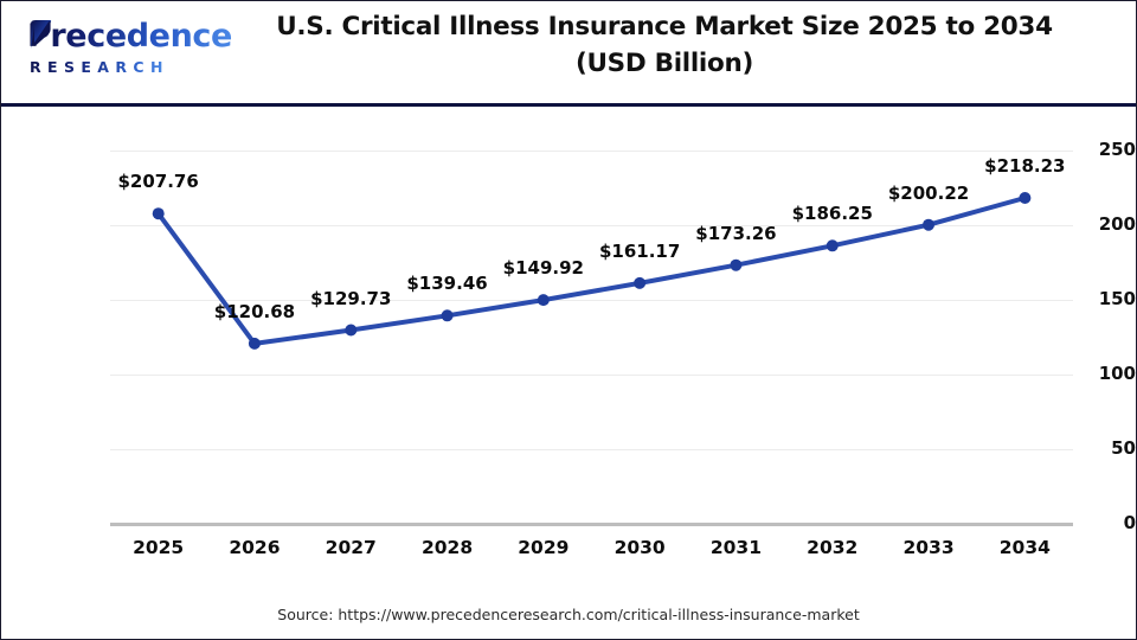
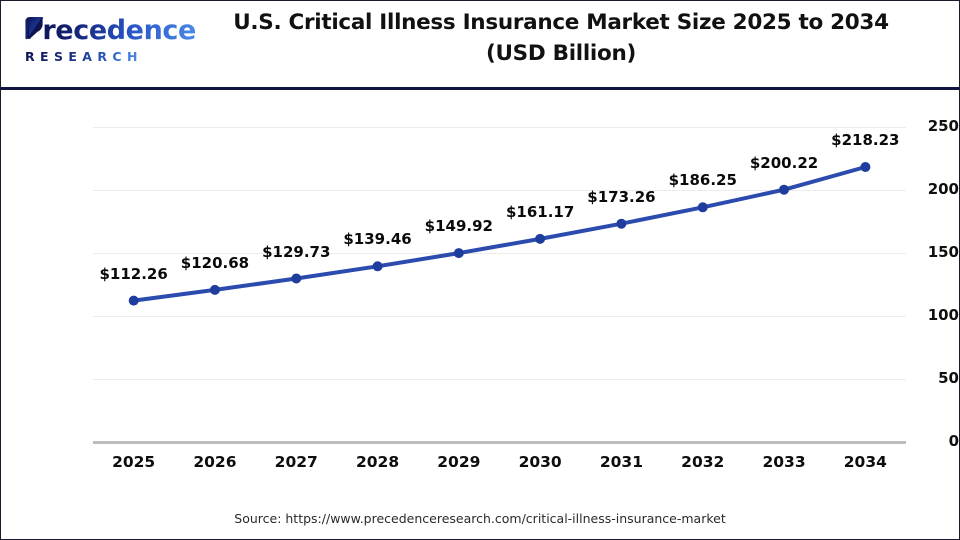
2025: $207.76 -> $112.26
